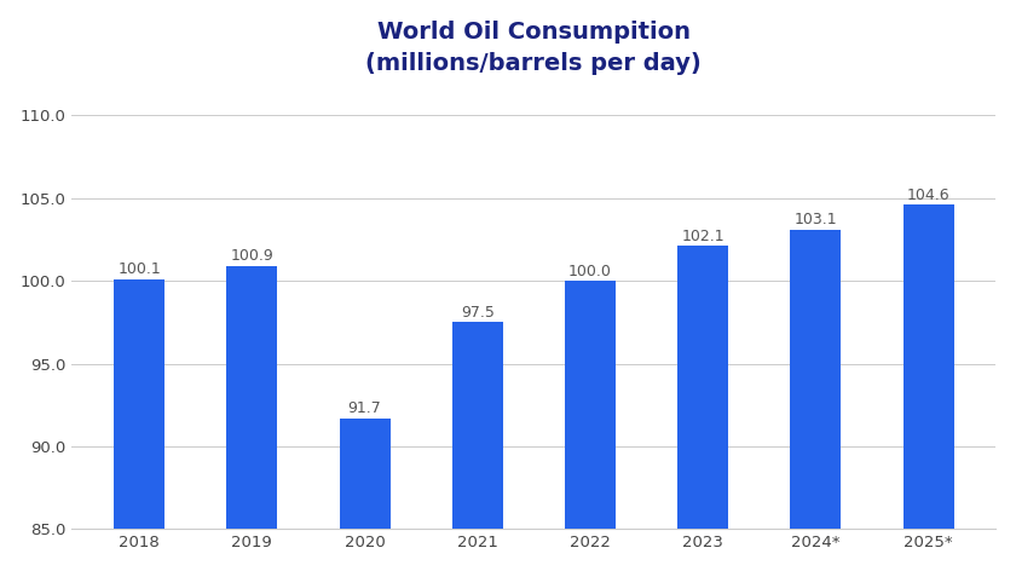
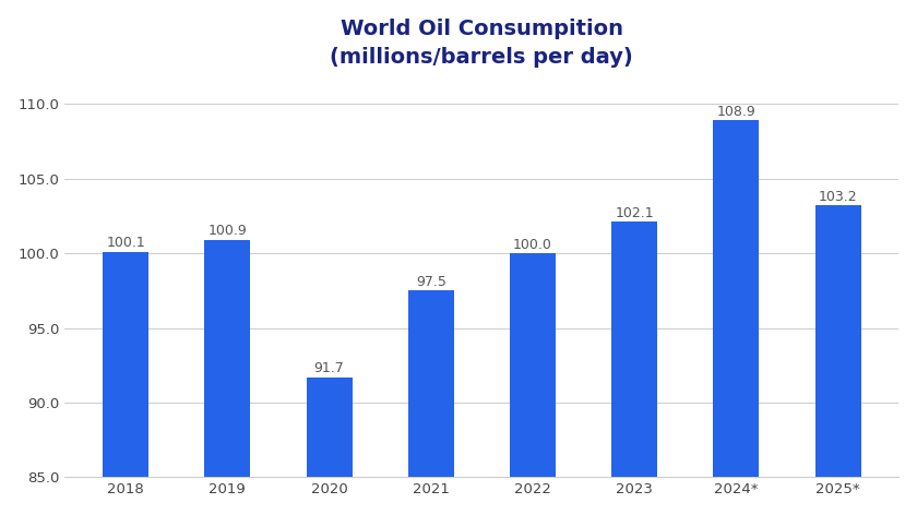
2024*: 103.1 -> 108.9
2025*: 104.6 -> 103.2
